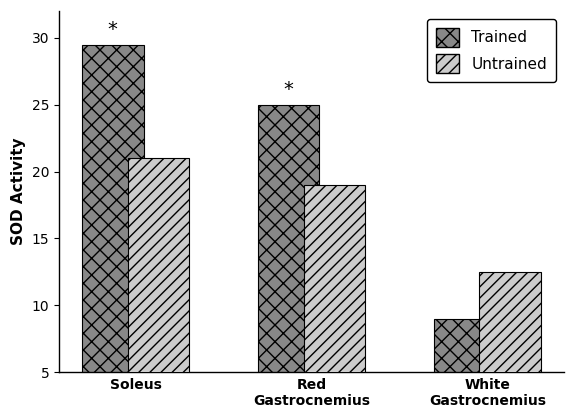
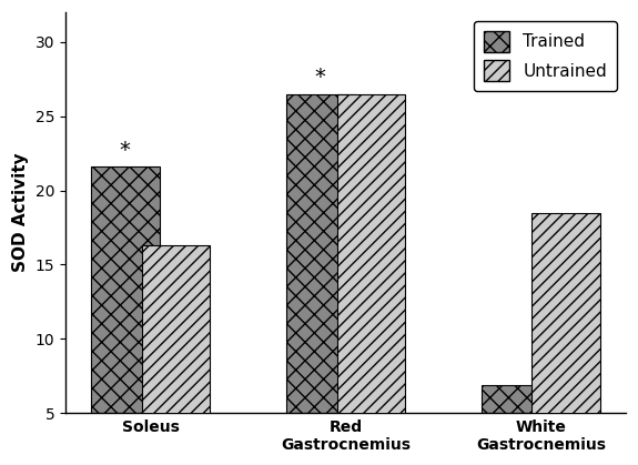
Trained/Soleus: 29.5 -> 21.6
Untrained/Soleus: 21.0 -> 16.3
Trained/Red Gastrocnemius: 25.0 -> 26.5
Untrained/Red Gastrocnemius: 19.0 -> 26.5
Trained/White Gastrocnemius: 9.0 -> 6.9
Untrained/White Gastrocnemius: 12.5 -> 18.5
